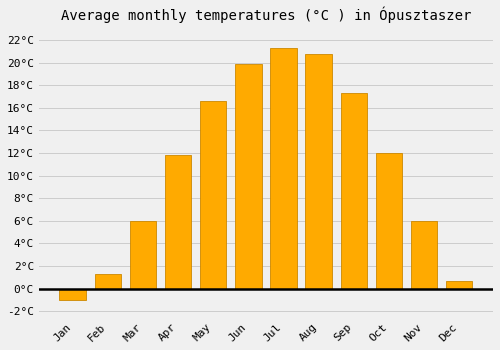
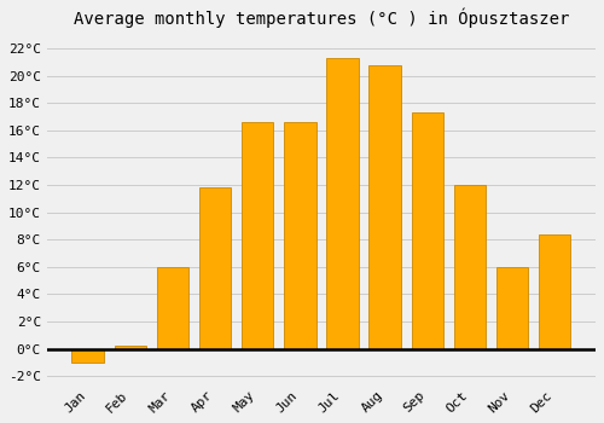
Feb: 1.3°C -> 0.2°C
Jun: 19.9°C -> 16.6°C
Dec: 0.7°C -> 8.4°C
